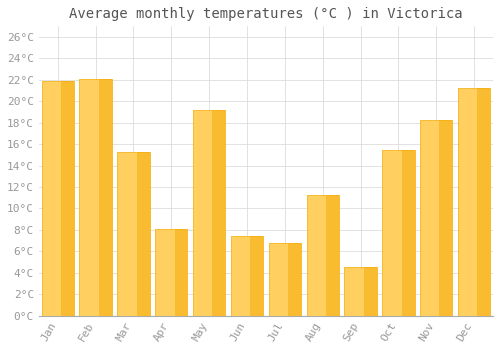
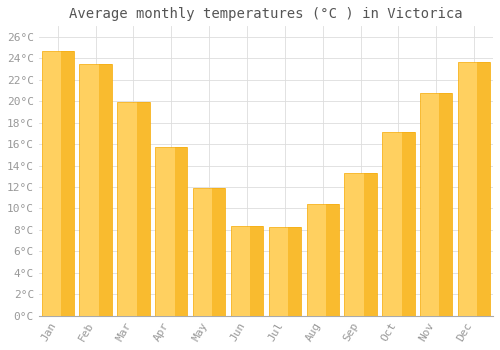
Jan: 21.9°C -> 24.7°C
Feb: 22.1°C -> 23.5°C
Mar: 15.3°C -> 19.9°C
Apr: 8.1°C -> 15.7°C
May: 19.2°C -> 11.9°C
Jun: 7.4°C -> 8.4°C
Jul: 6.8°C -> 8.3°C
Aug: 11.3°C -> 10.4°C
Sep: 4.5°C -> 13.3°C
Oct: 15.5°C -> 17.1°C
Nov: 18.3°C -> 20.8°C
Dec: 21.2°C -> 23.7°C
